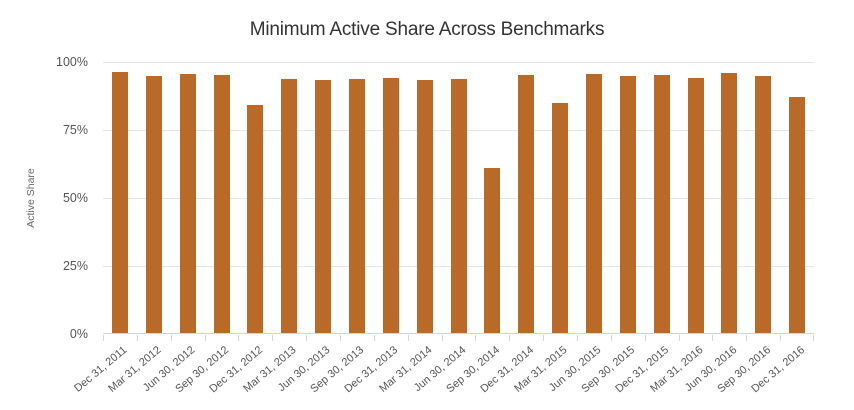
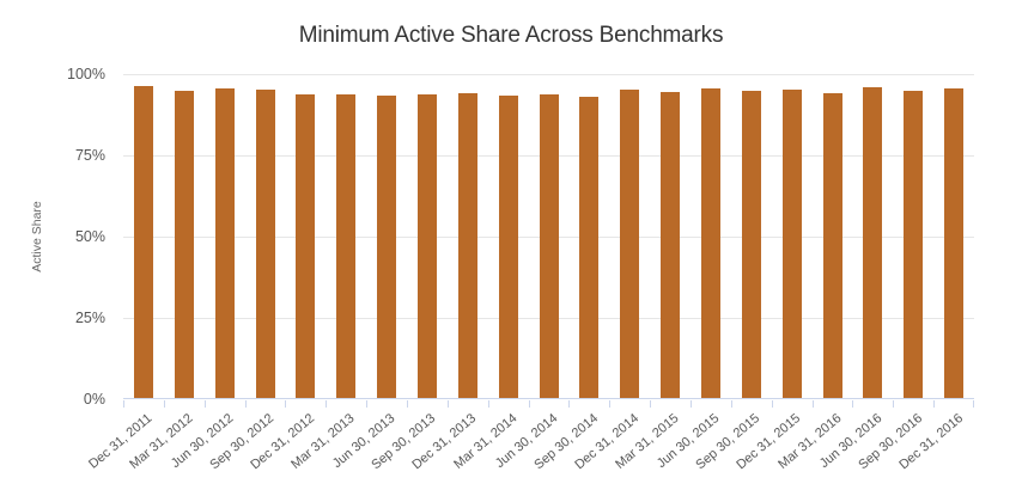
Dec 31, 2012: 84% -> 94%
Sep 30, 2014: 61% -> 93%
Mar 31, 2015: 85% -> 95%
Dec 31, 2016: 87% -> 96%
